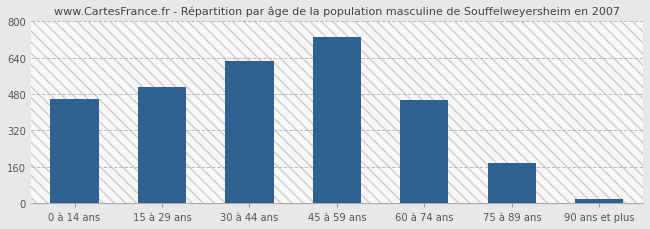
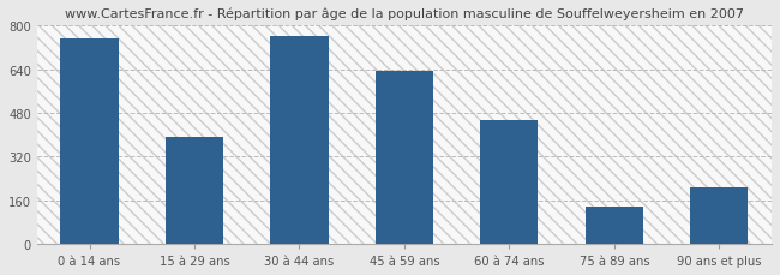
0 à 14 ans: 460 -> 755
15 à 29 ans: 510 -> 390
30 à 44 ans: 625 -> 760
45 à 59 ans: 730 -> 635
75 à 89 ans: 175 -> 135
90 ans et plus: 18 -> 205
